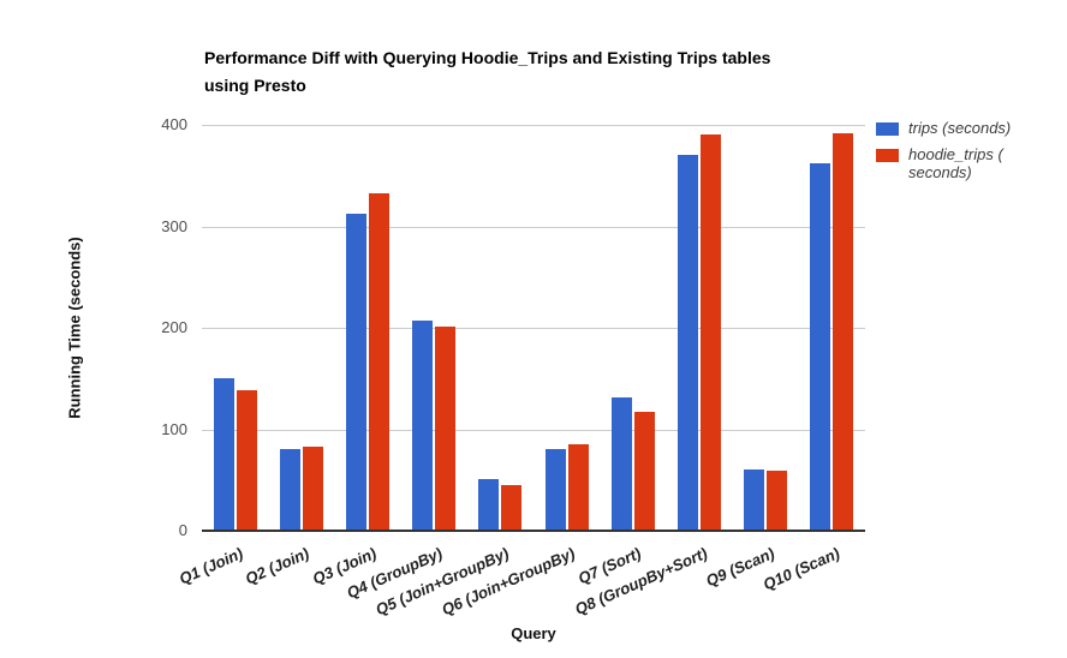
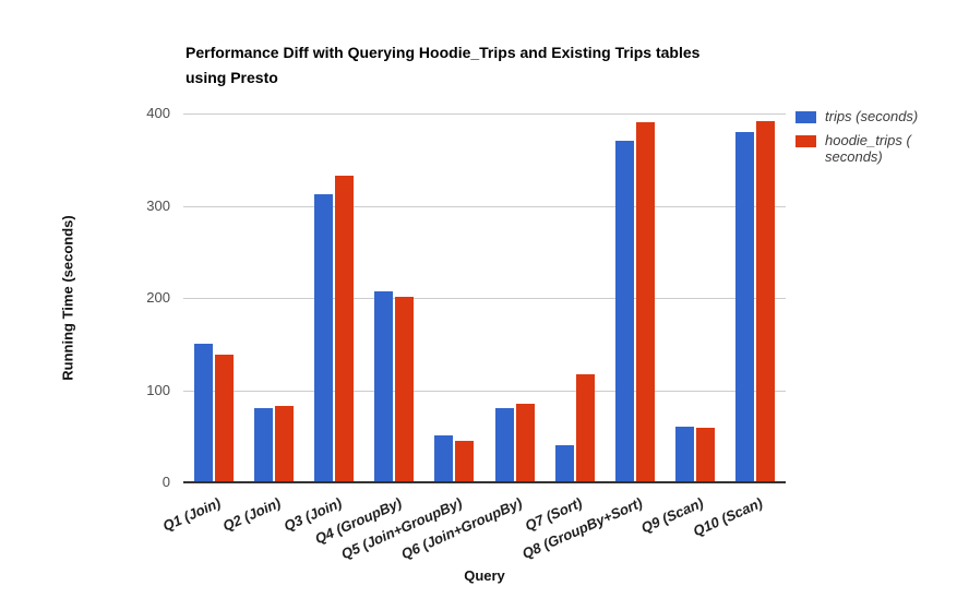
trips (seconds)/Q7 (Sort): 130 -> 40
trips (seconds)/Q10 (Scan): 360 -> 380
